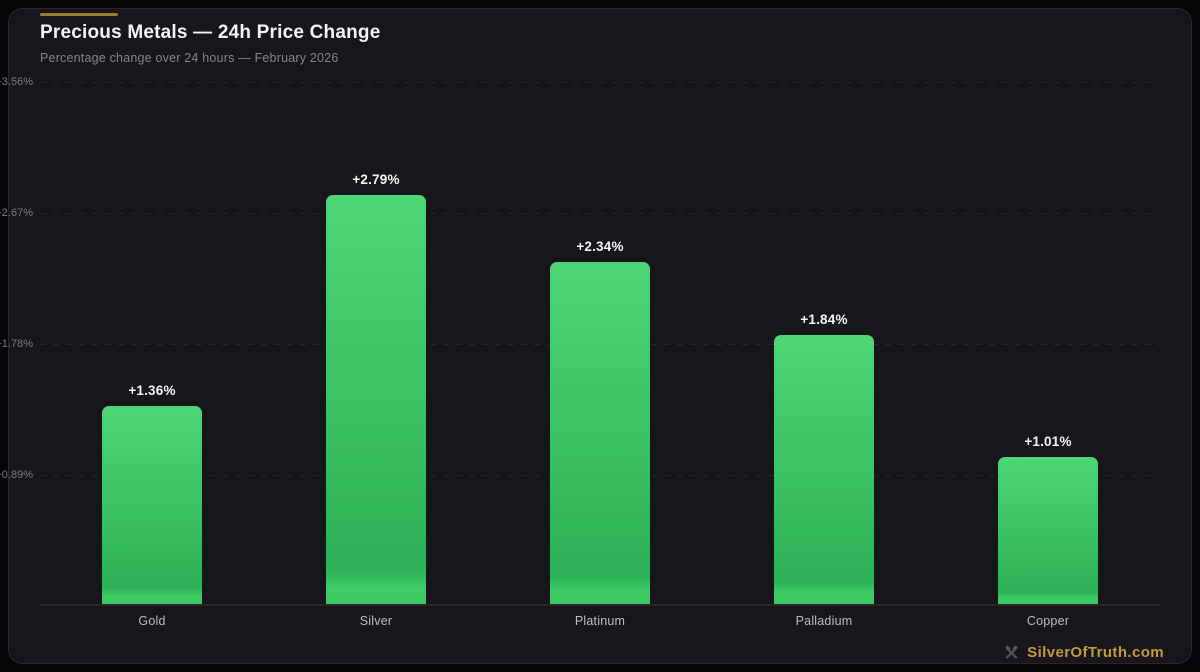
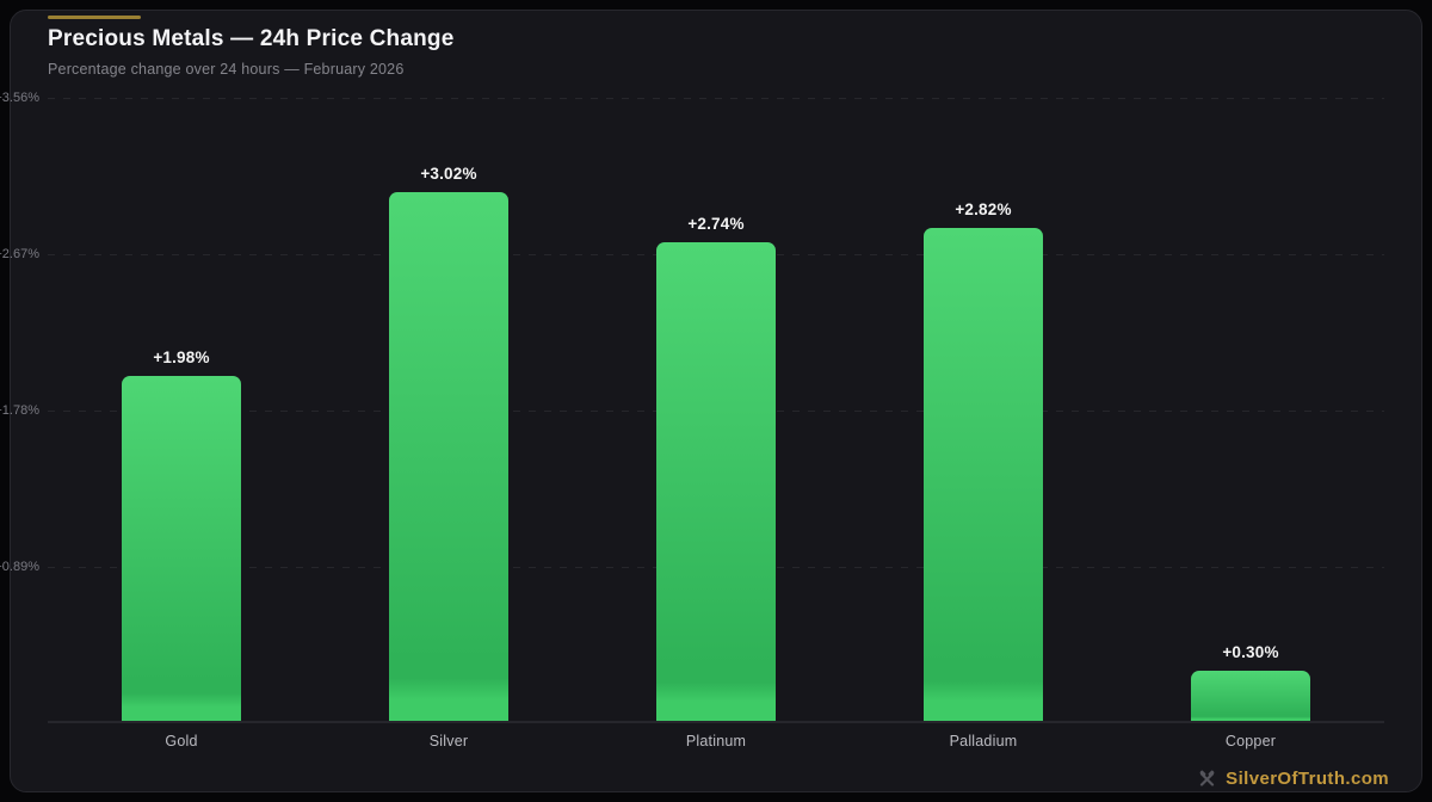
Gold: +1.36% -> +1.98%
Silver: +2.79% -> +3.02%
Platinum: +2.34% -> +2.74%
Palladium: +1.84% -> +2.82%
Copper: +1.01% -> +0.30%
